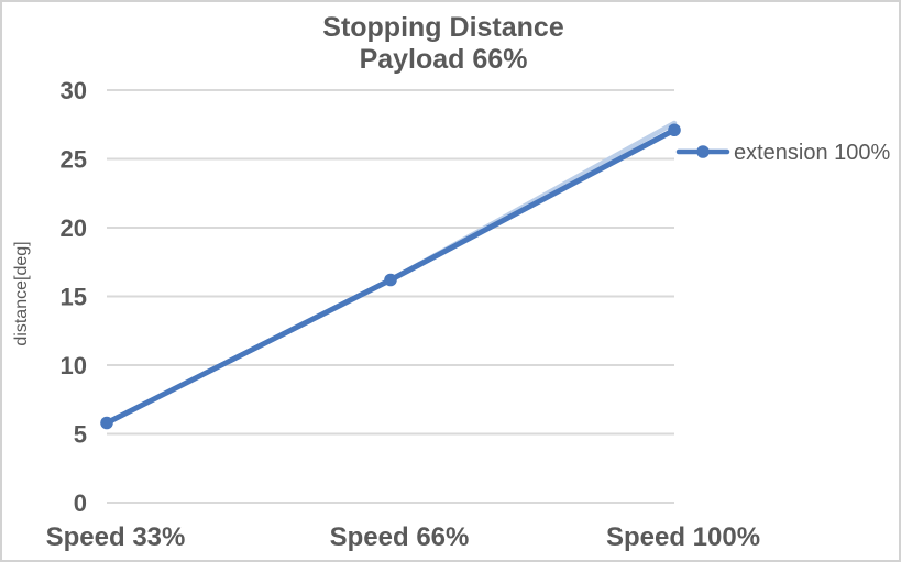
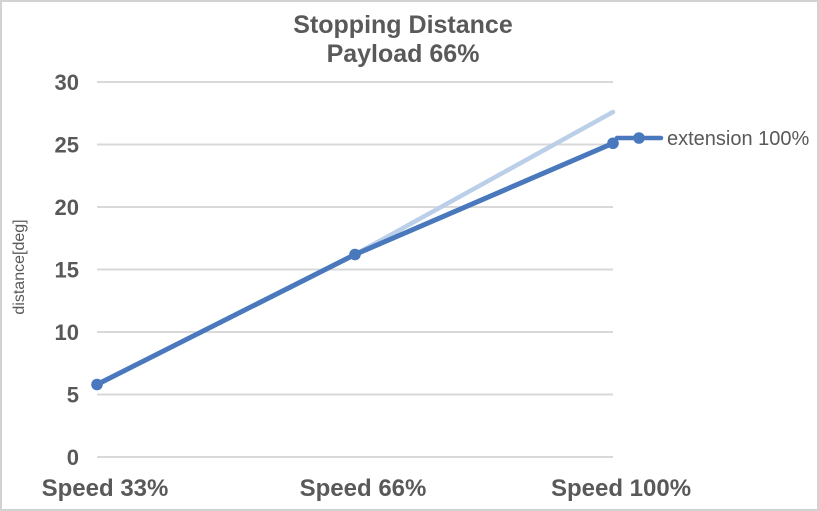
Speed 100%: 27.1 -> 25.1
